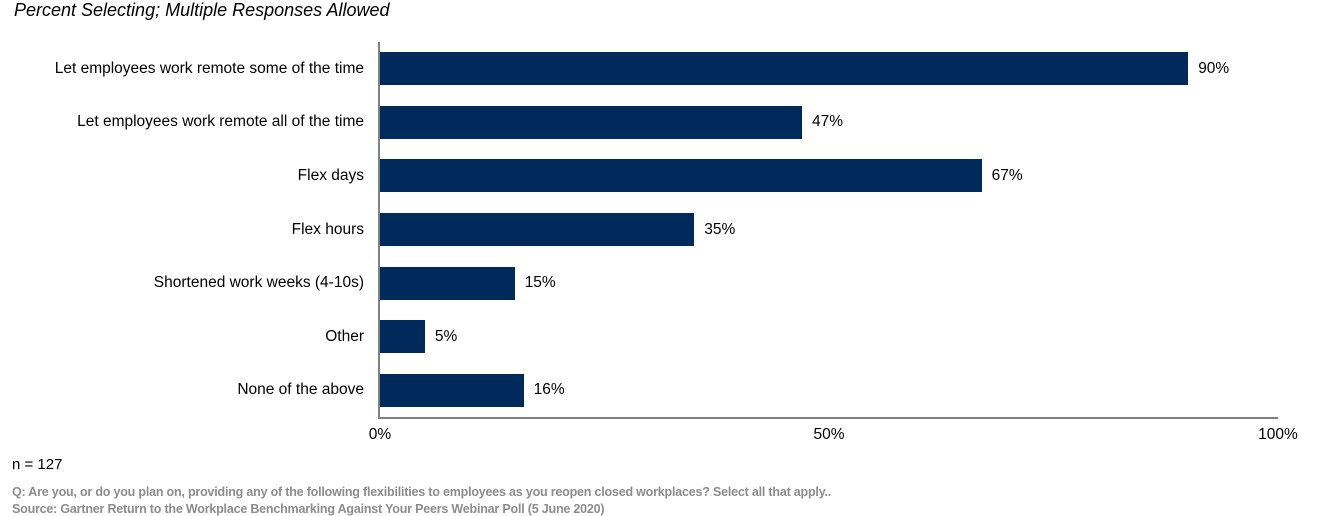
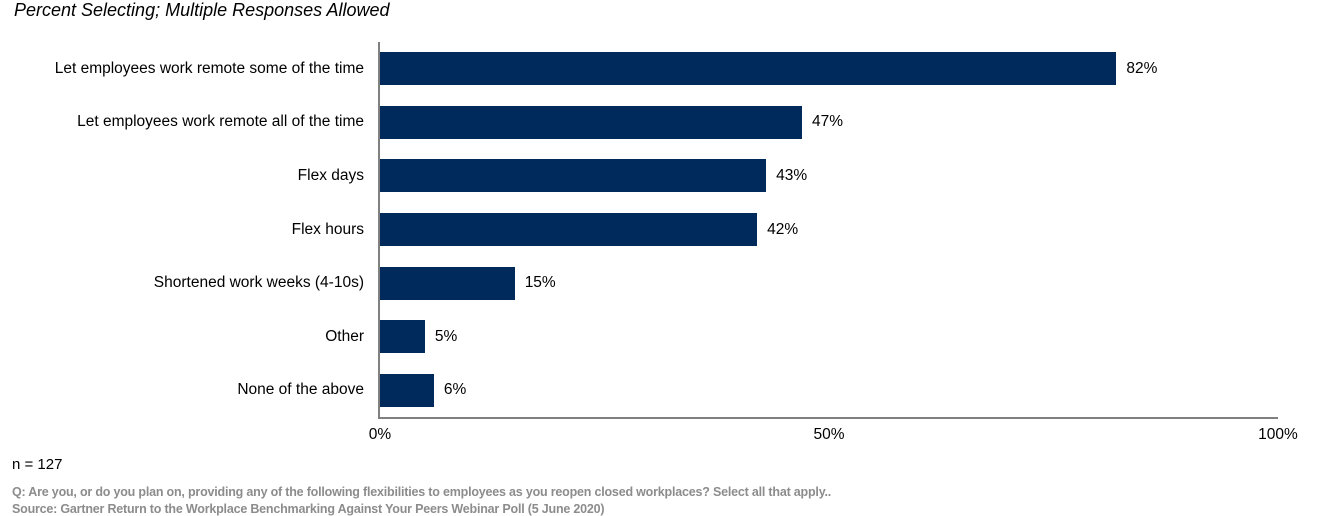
Let employees work remote some of the time: 90% -> 82%
Flex days: 67% -> 43%
Flex hours: 35% -> 42%
None of the above: 16% -> 6%
